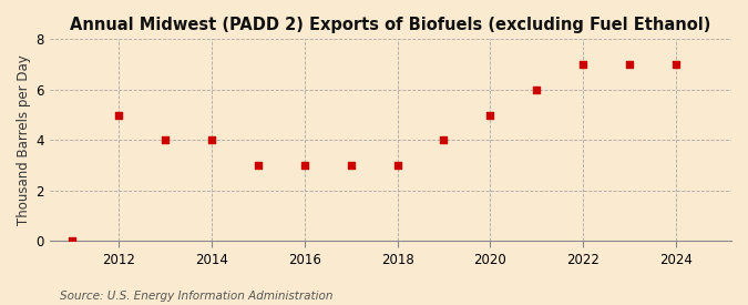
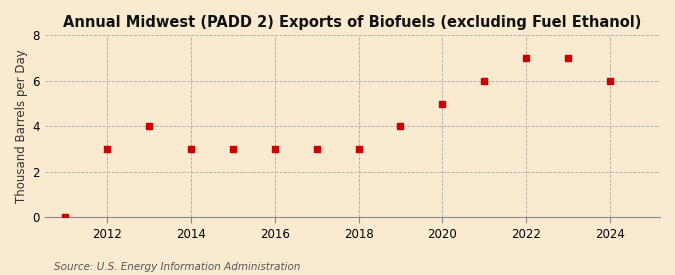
2012: 5 -> 3
2014: 4 -> 3
2024: 7 -> 6
